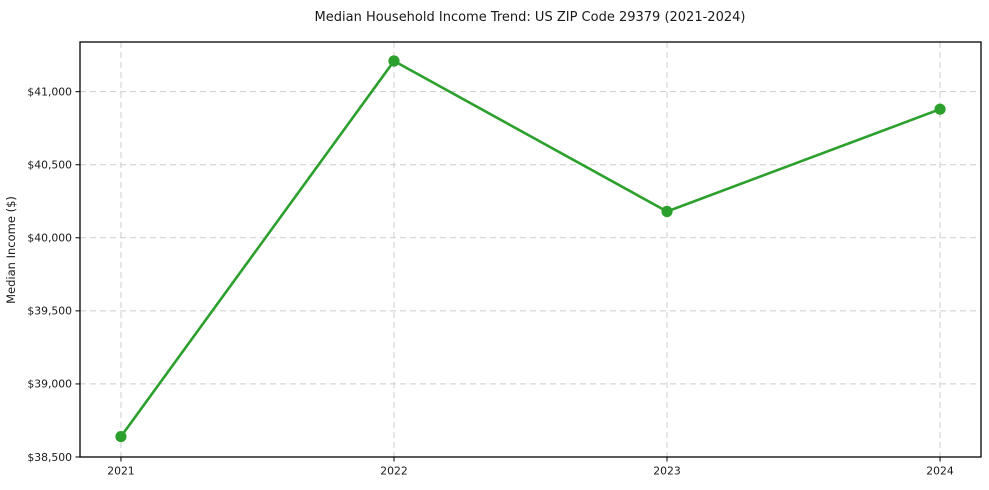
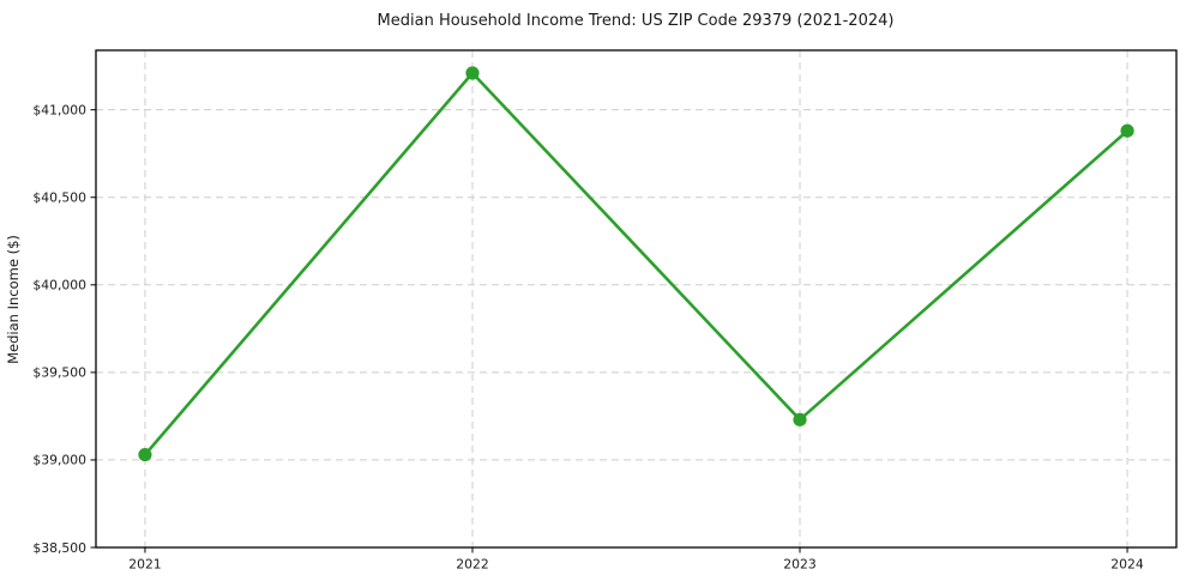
2021: $38640 -> $39030
2023: $40180 -> $39230
